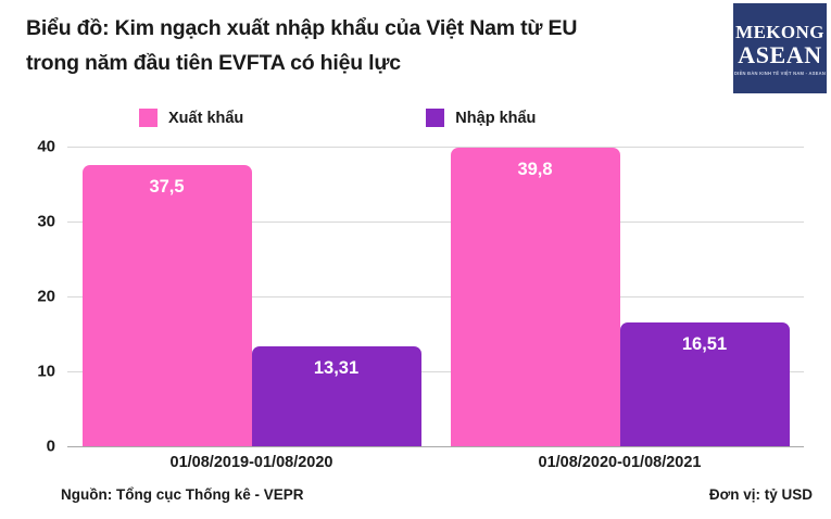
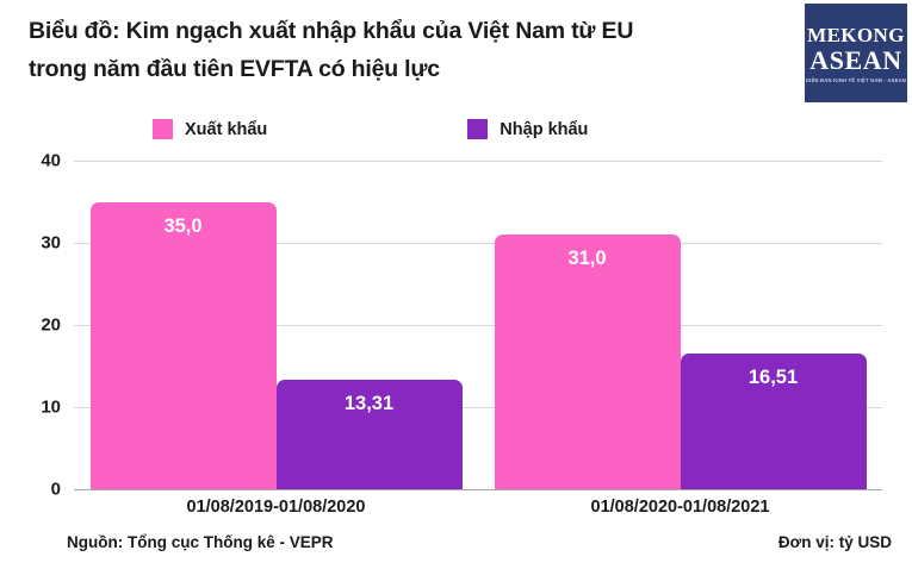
Xuất khẩu/01/08/2019-01/08/2020: 37,5 -> 35,0
Xuất khẩu/01/08/2020-01/08/2021: 39,8 -> 31,0
